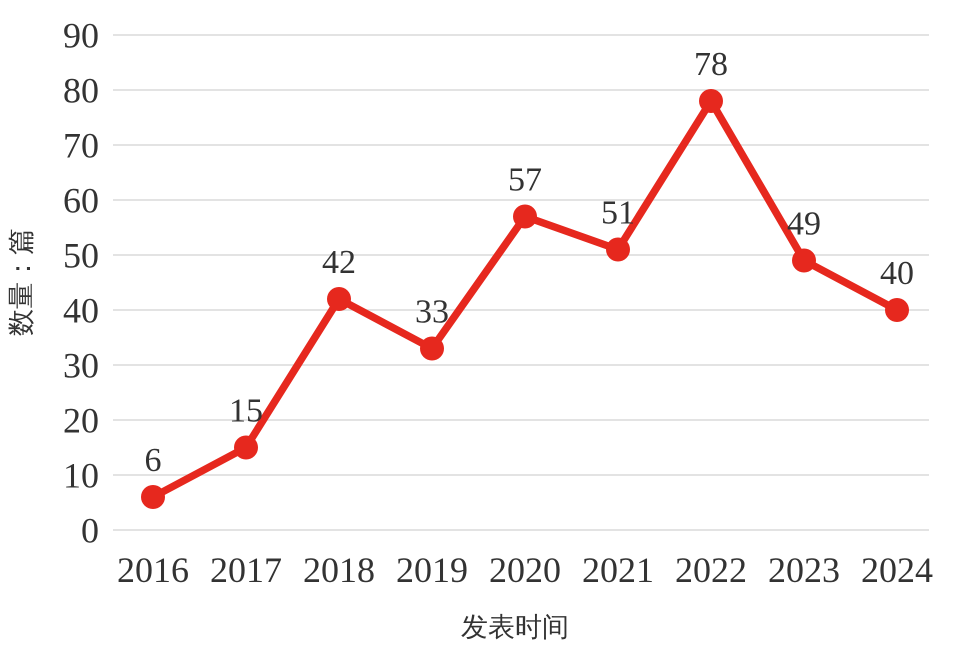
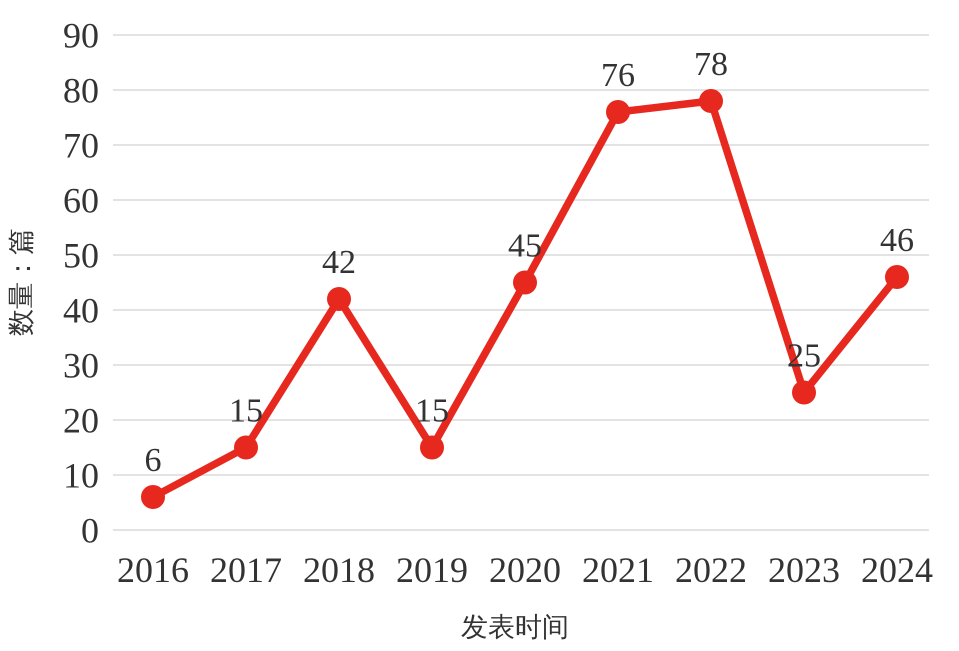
2019: 33 -> 15
2020: 57 -> 45
2021: 51 -> 76
2023: 49 -> 25
2024: 40 -> 46
